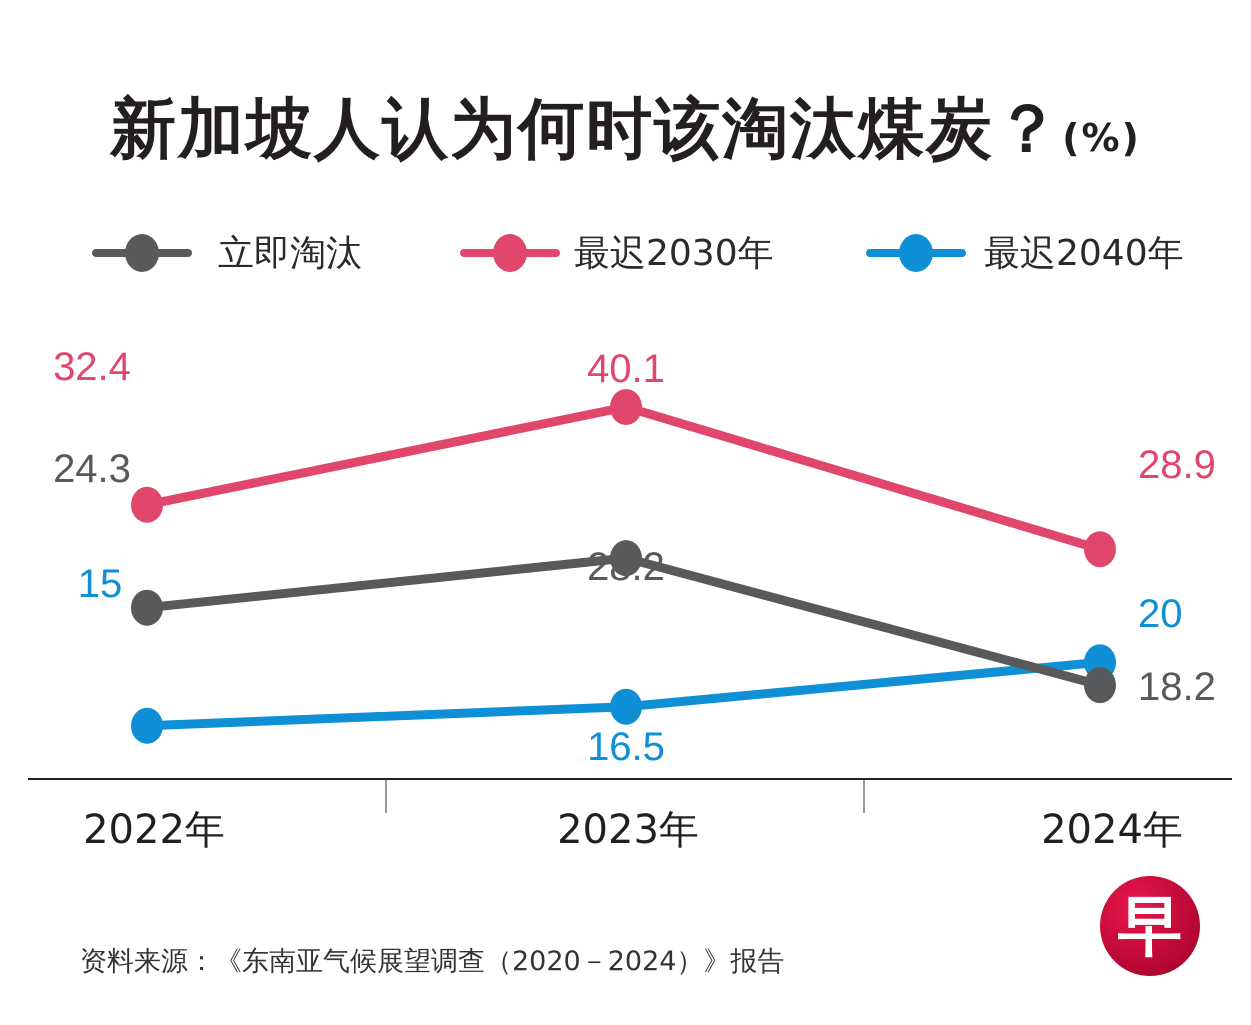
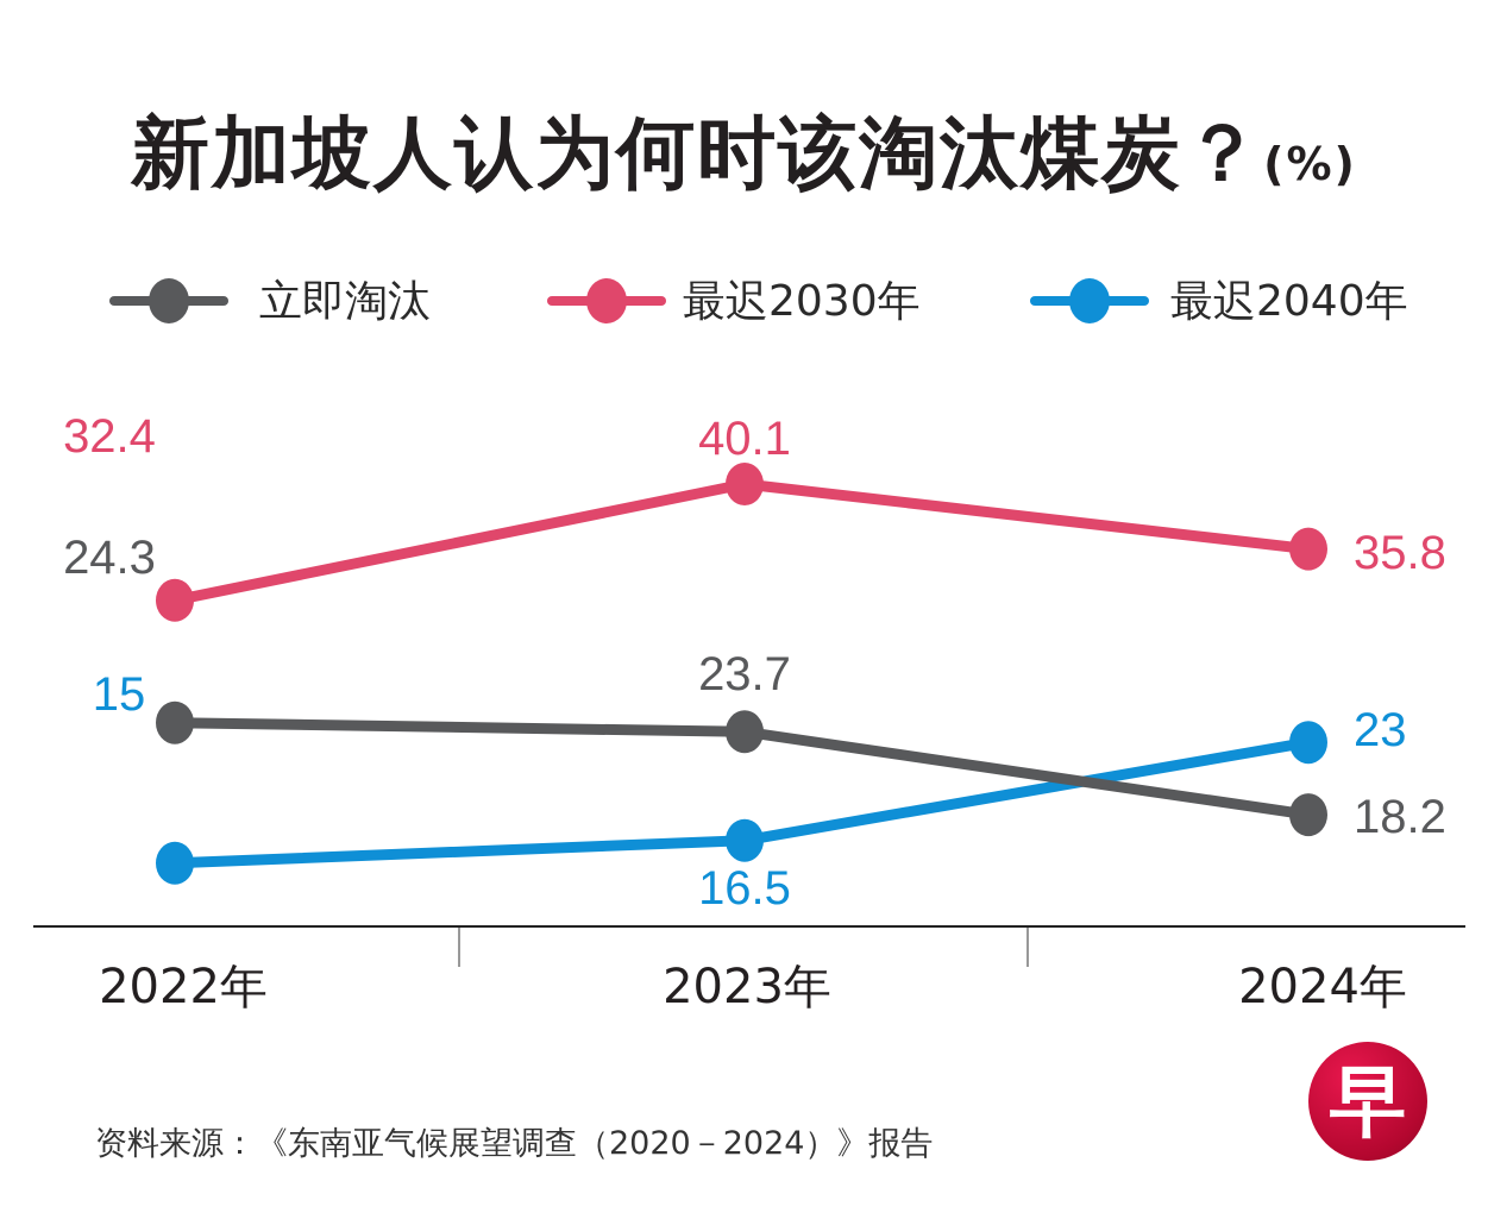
立即淘汰/2023年: 28.2 -> 23.7
最迟2030年/2024年: 28.9 -> 35.8
最迟2040年/2024年: 20 -> 23
